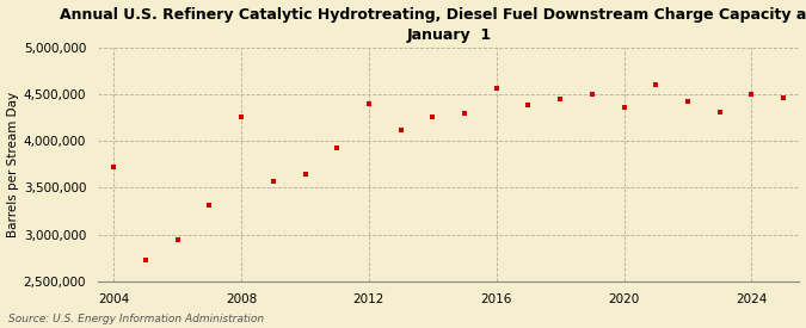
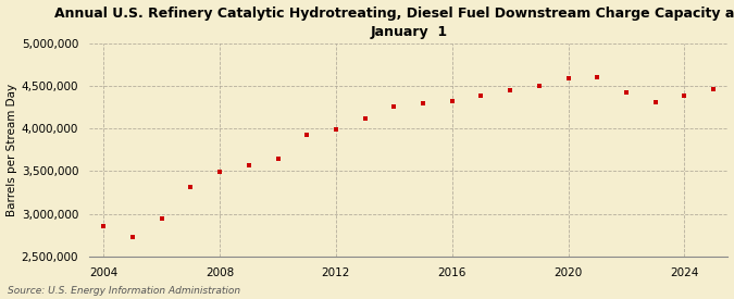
2004: 3,720,000 -> 2,850,000
2008: 4,260,000 -> 3,490,000
2012: 4,400,000 -> 3,990,000
2016: 4,560,000 -> 4,320,000
2020: 4,360,000 -> 4,590,000
2024: 4,500,000 -> 4,380,000
